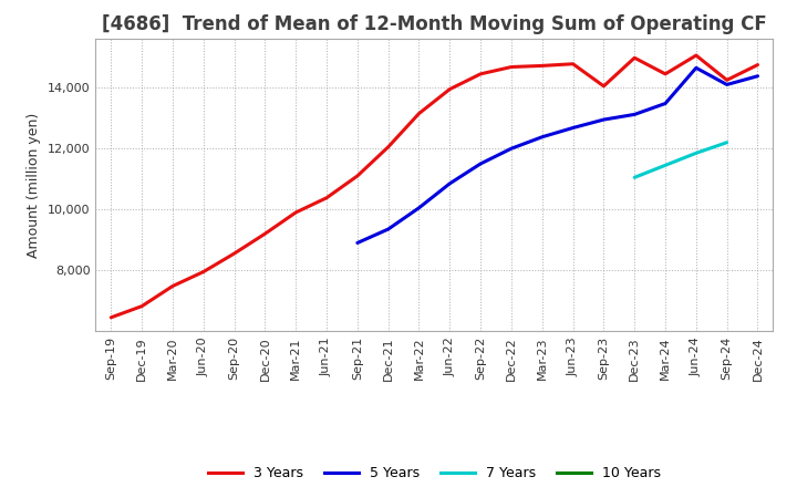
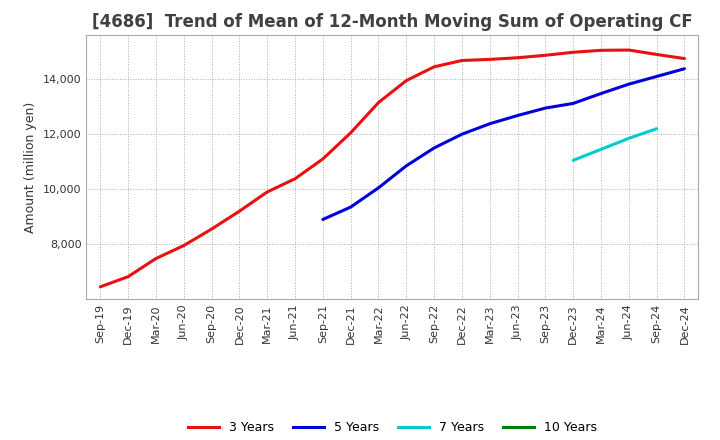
3 Years/Sep-23: 14,050 -> 14,870
3 Years/Mar-24: 14,450 -> 15,050
5 Years/Jun-24: 14,650 -> 13,820
3 Years/Sep-24: 14,250 -> 14,900
